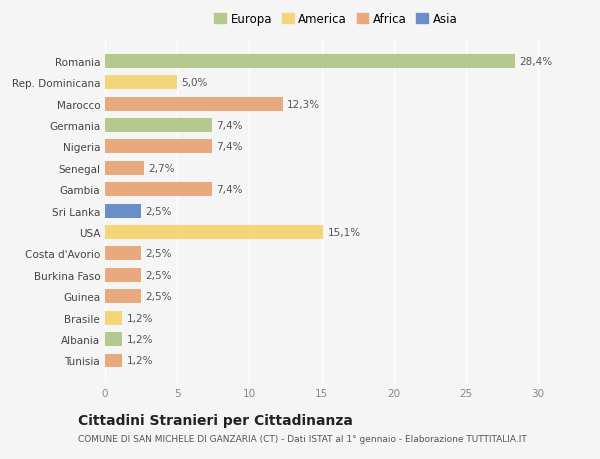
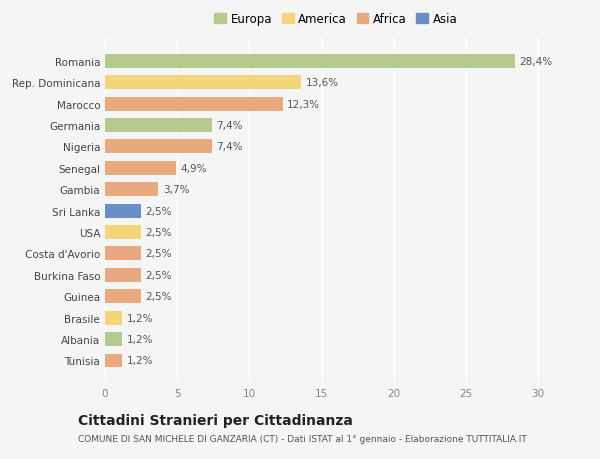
Rep. Dominicana: 5,0% -> 13,6%
Senegal: 2,7% -> 4,9%
Gambia: 7,4% -> 3,7%
USA: 15,1% -> 2,5%
